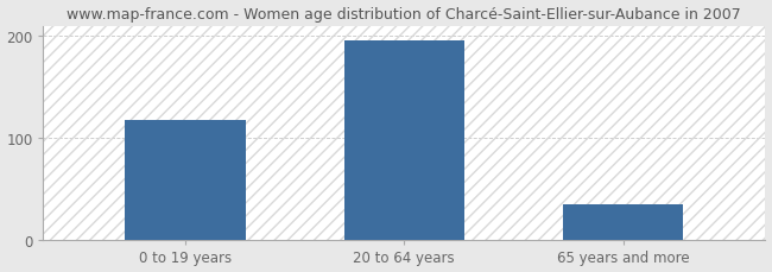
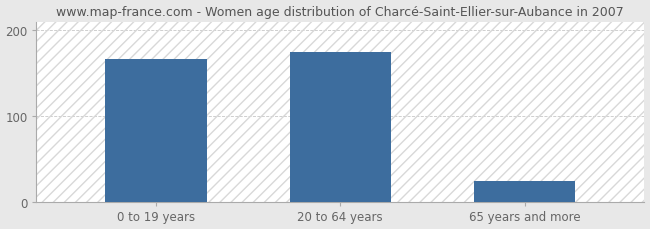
0 to 19 years: 117 -> 166
20 to 64 years: 196 -> 174
65 years and more: 35 -> 24
